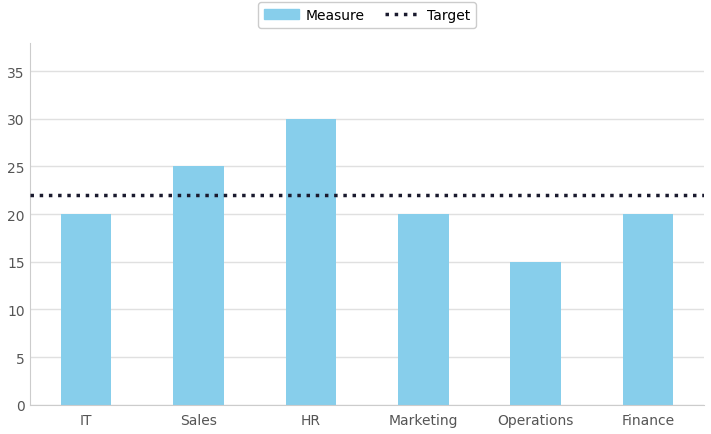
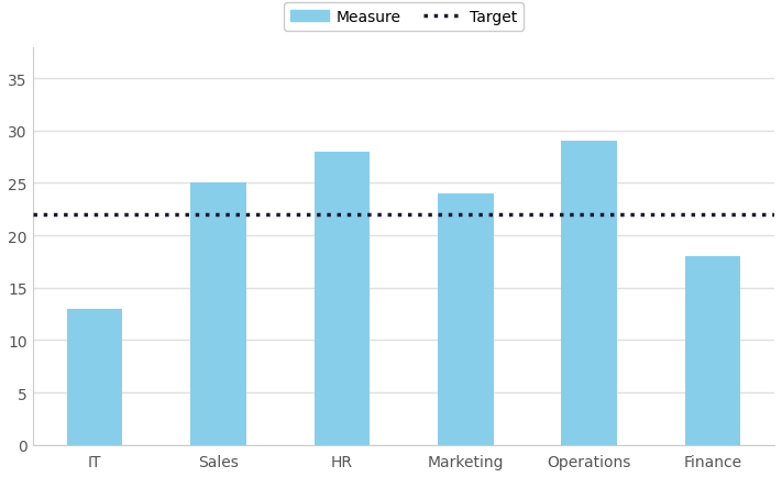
IT: 20 -> 13
HR: 30 -> 28
Marketing: 20 -> 24
Operations: 15 -> 29
Finance: 20 -> 18
